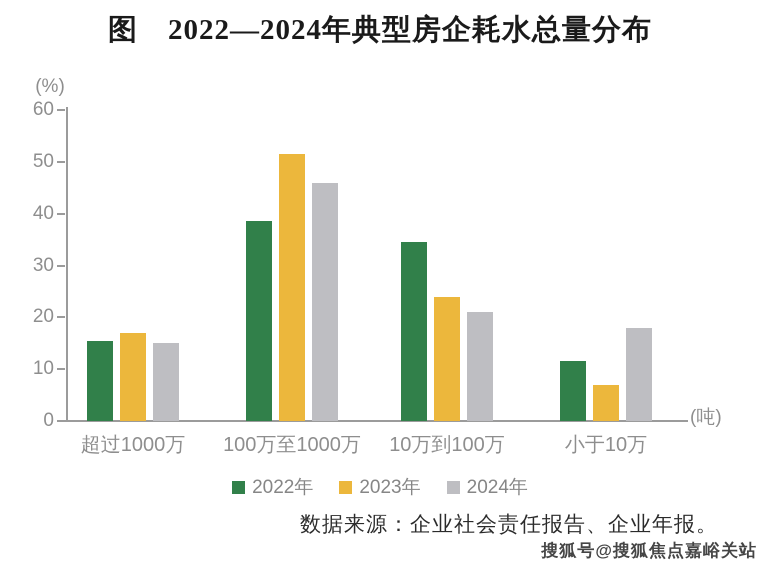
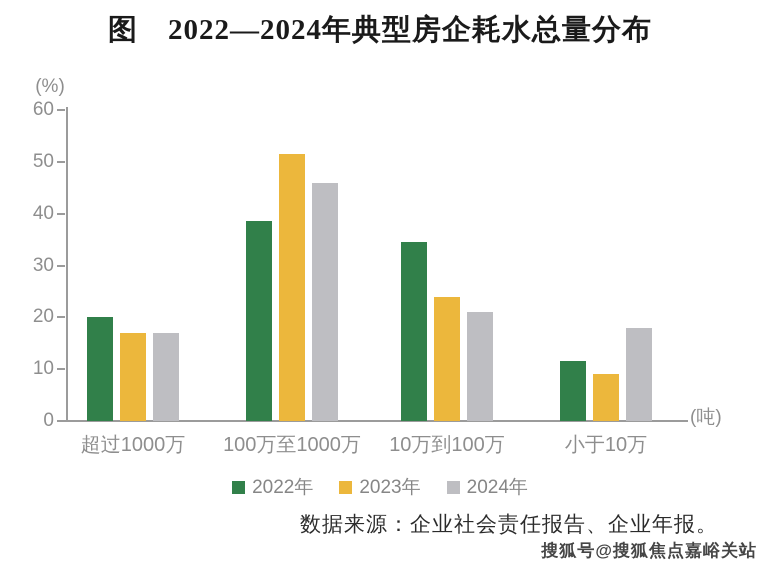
2022年/超过1000万: 16 -> 20
2024年/超过1000万: 15 -> 17
2023年/小于10万: 7 -> 9
